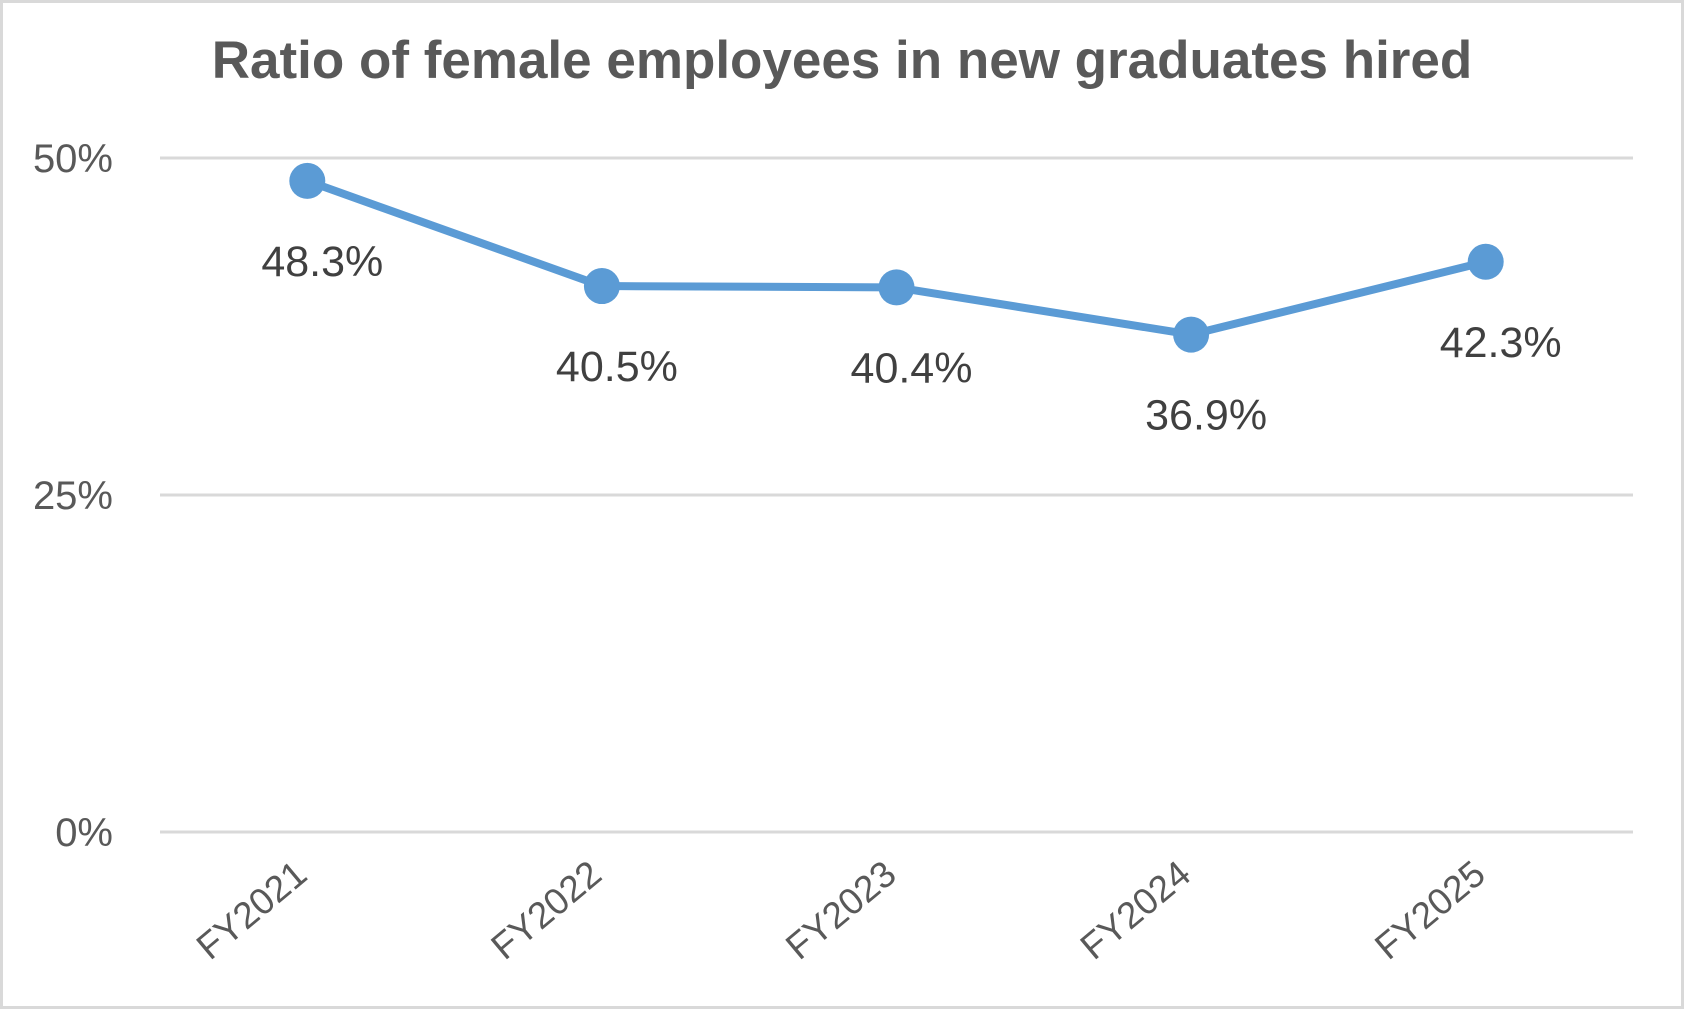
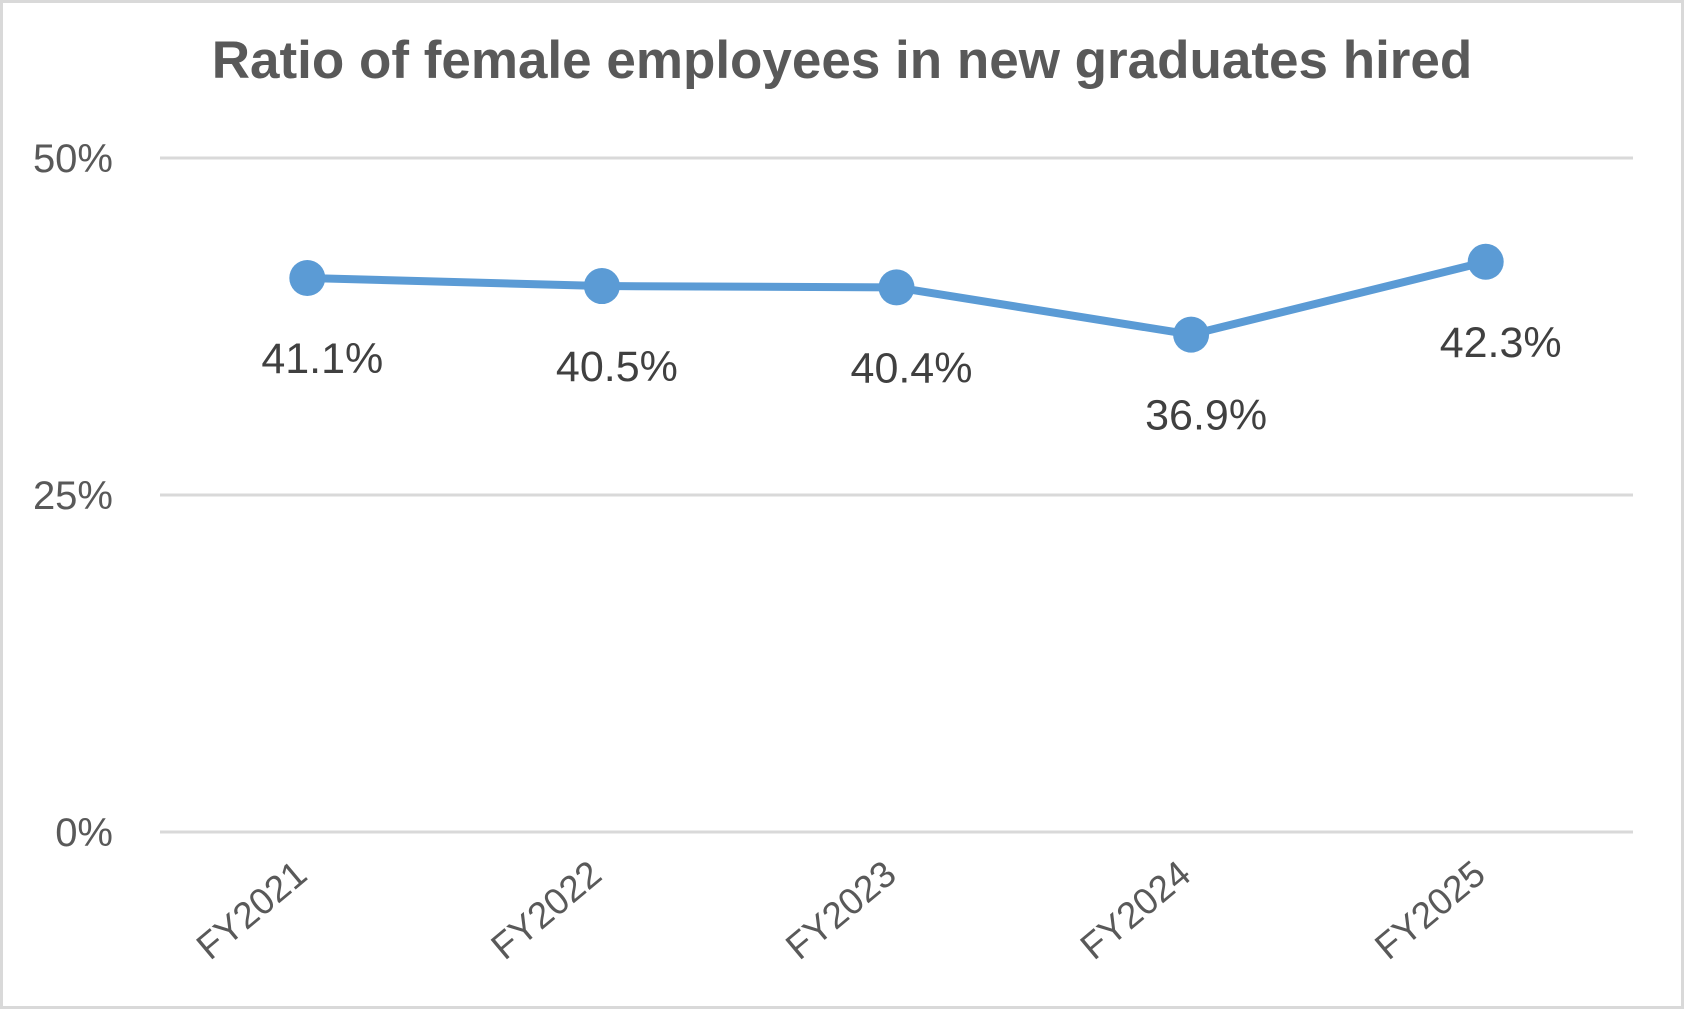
FY2021: 48.3% -> 41.1%
